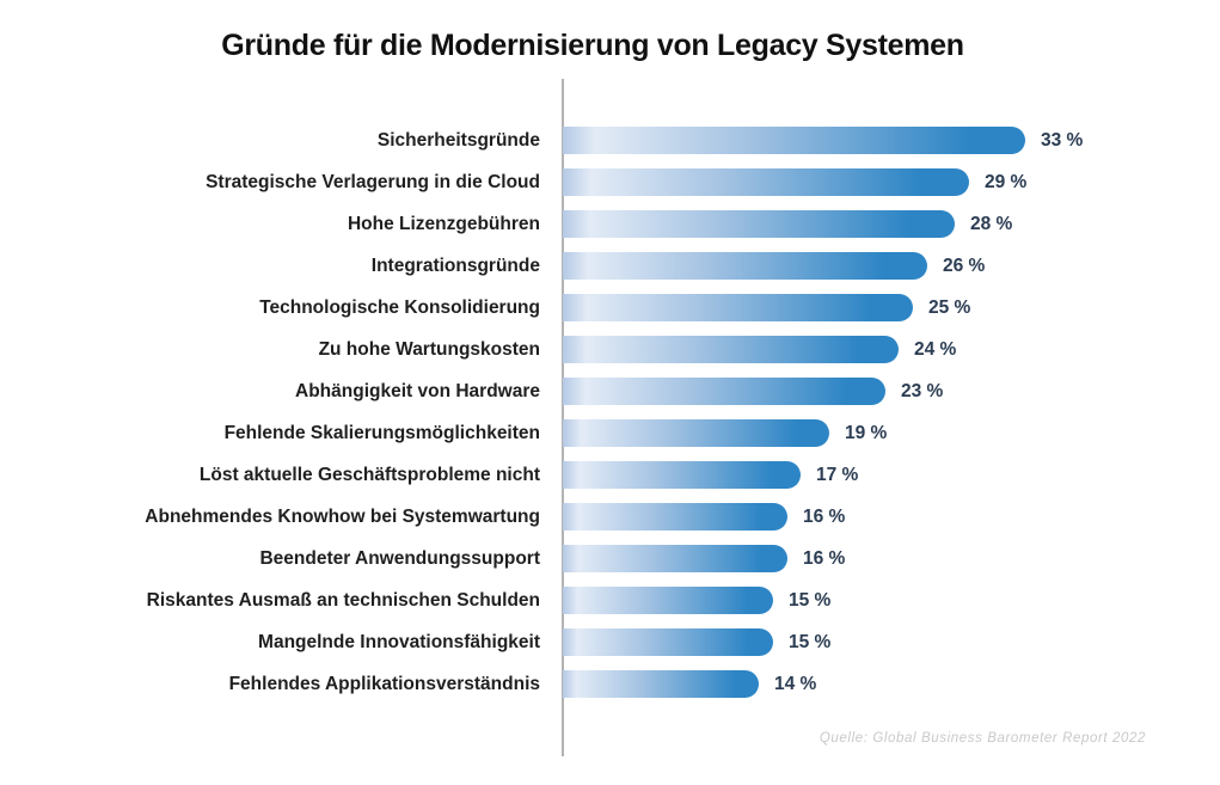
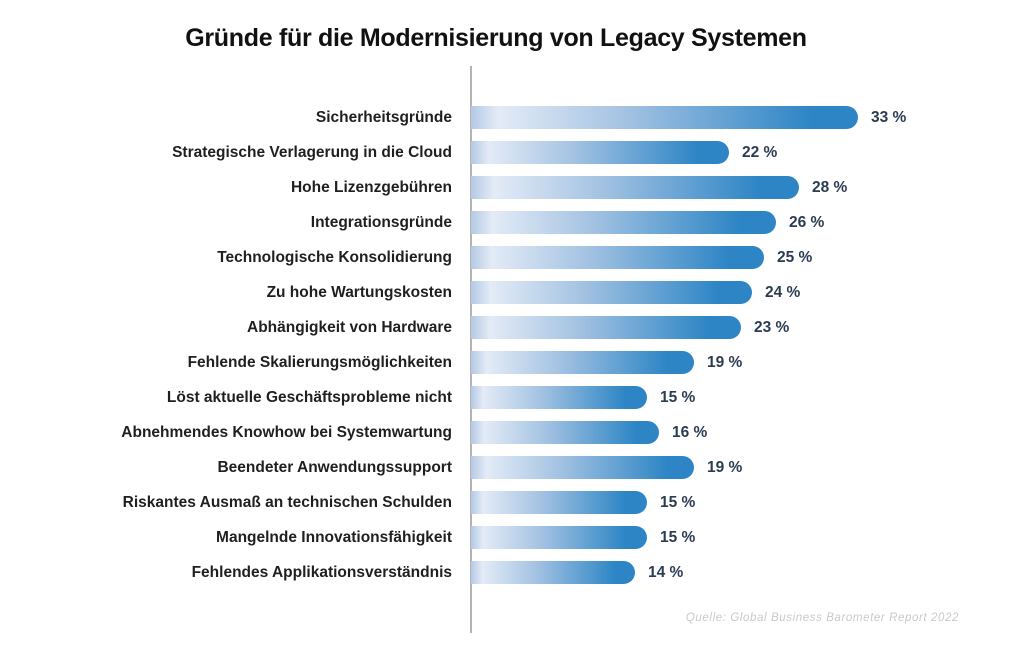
Strategische Verlagerung in die Cloud: 29 -> 22
Löst aktuelle Geschäftsprobleme nicht: 17 -> 15
Beendeter Anwendungssupport: 16 -> 19
